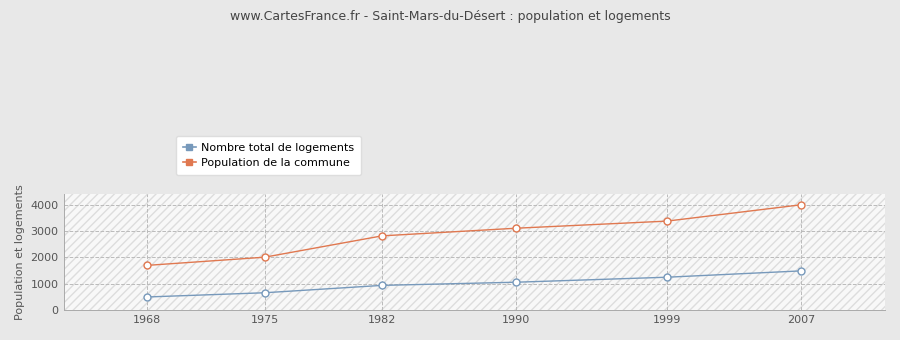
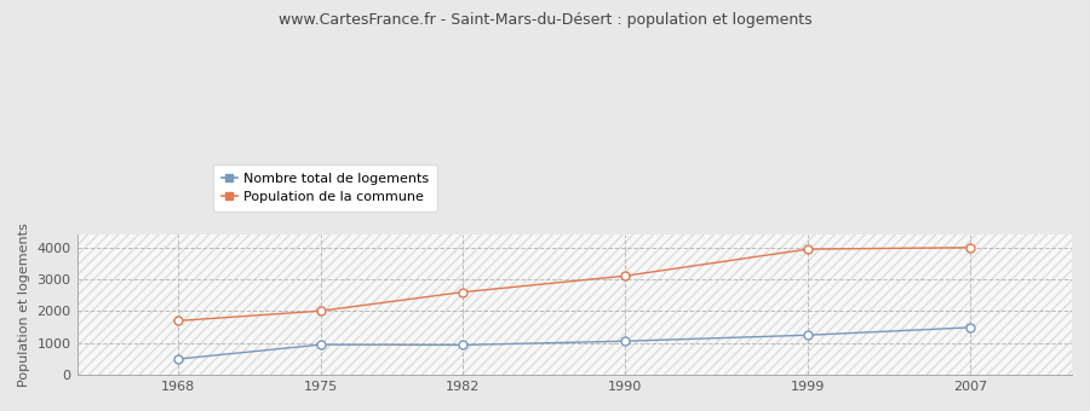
Nombre total de logements/1975: 660 -> 950
Population de la commune/1982: 2820 -> 2600
Population de la commune/1999: 3380 -> 3950
